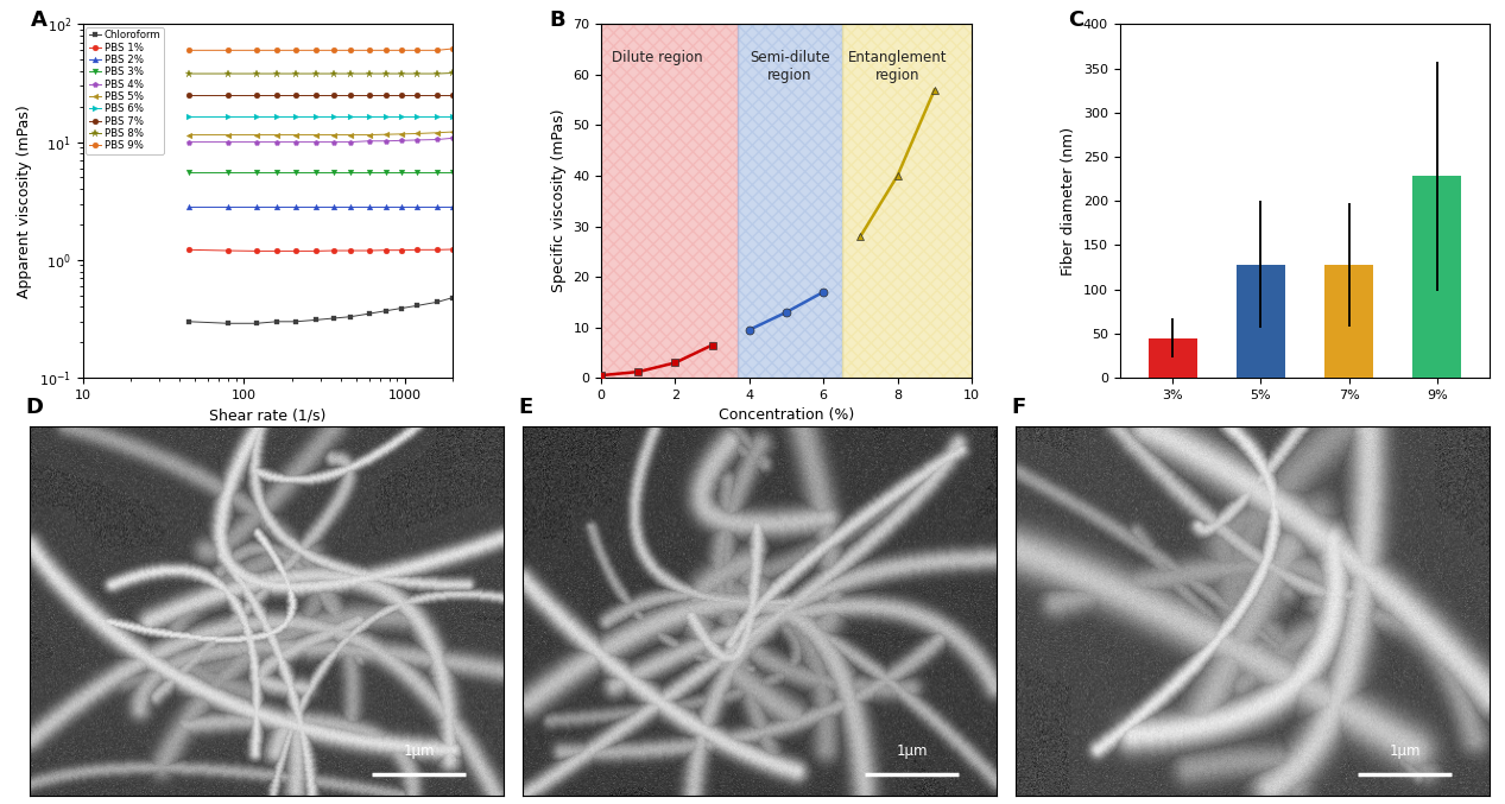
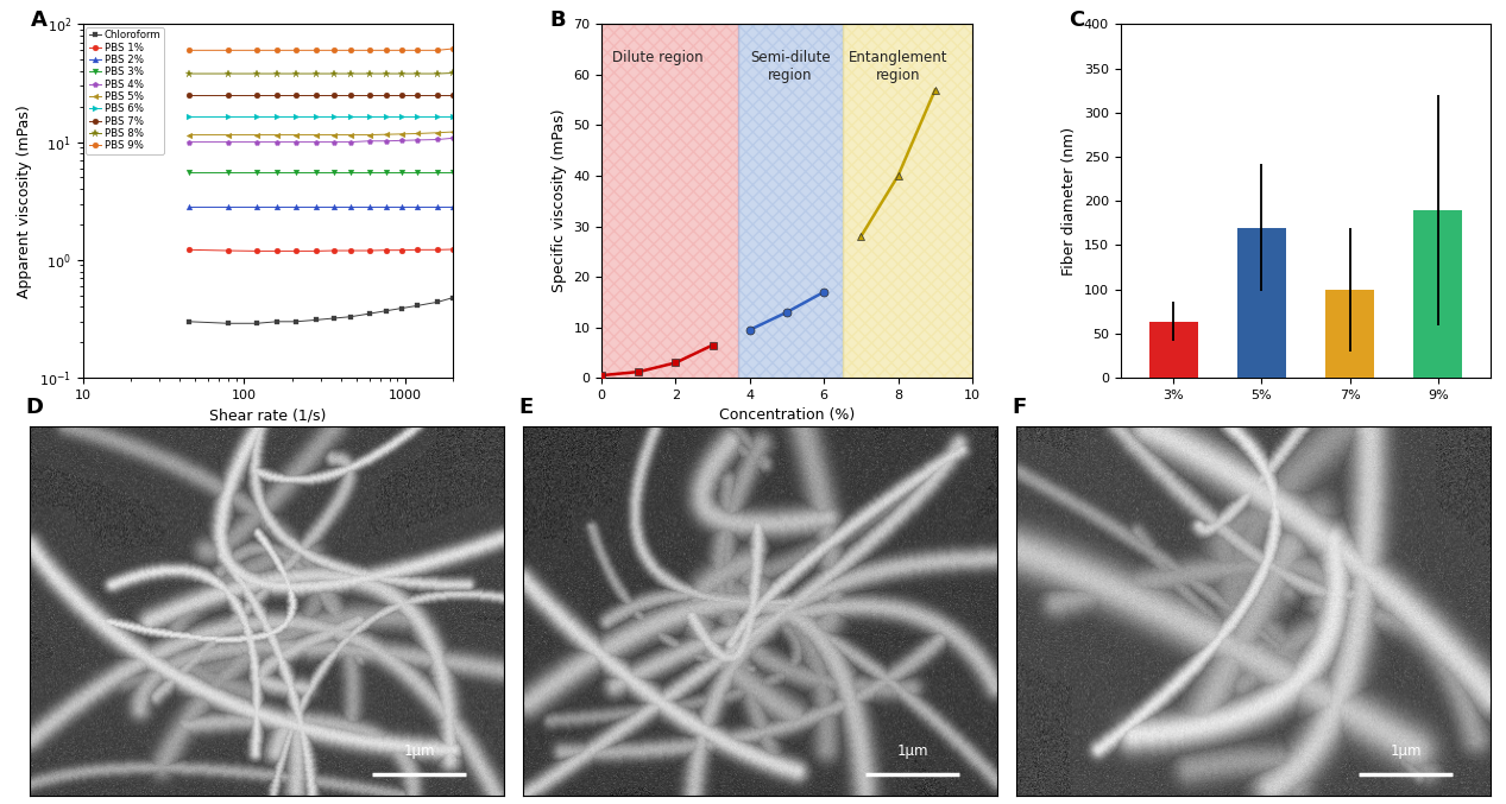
3%: 45 -> 64
5%: 128 -> 170
7%: 128 -> 100
9%: 228 -> 190
